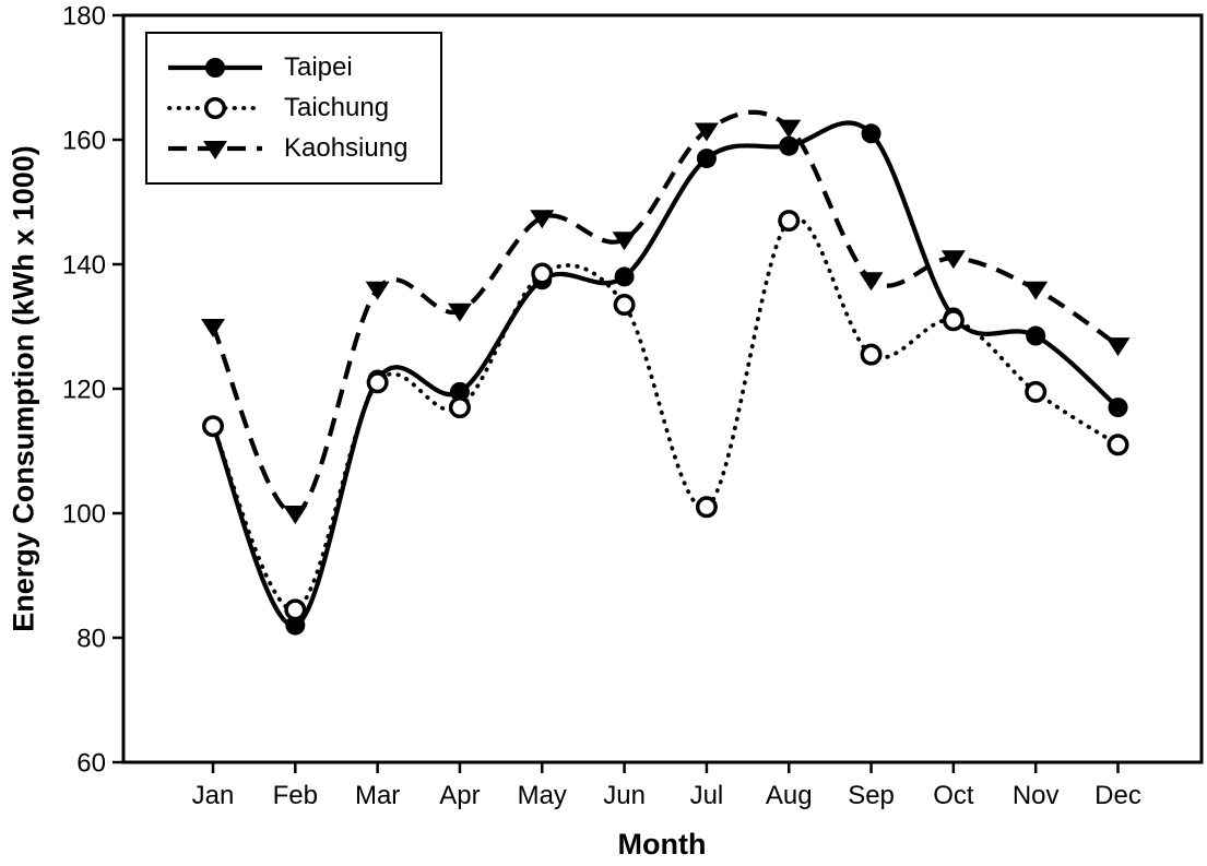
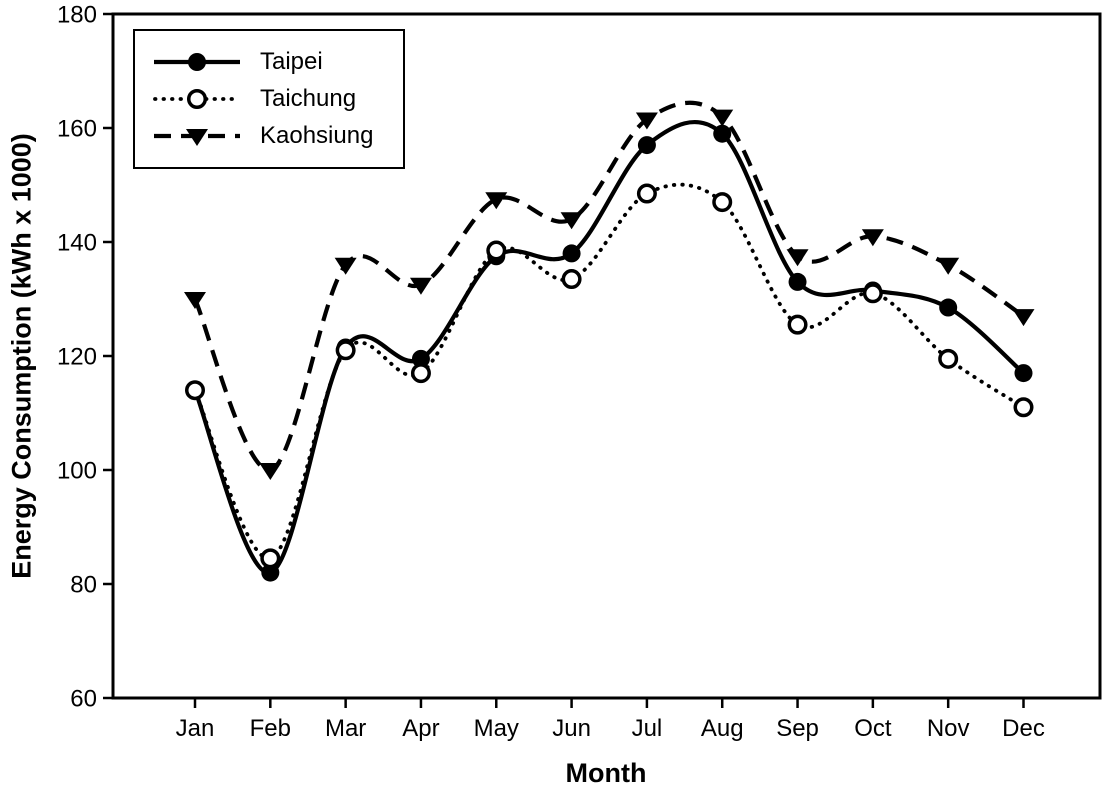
Taichung/Jul: 101 -> 148
Taipei/Sep: 161 -> 133
